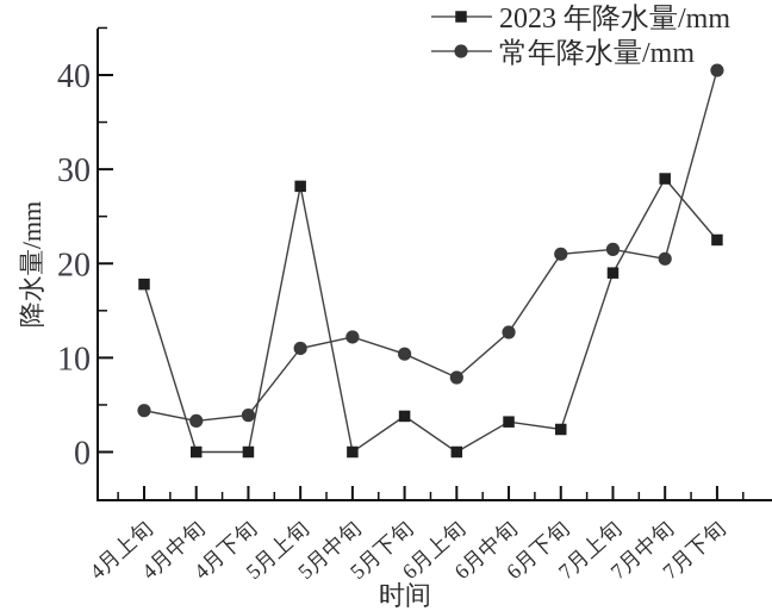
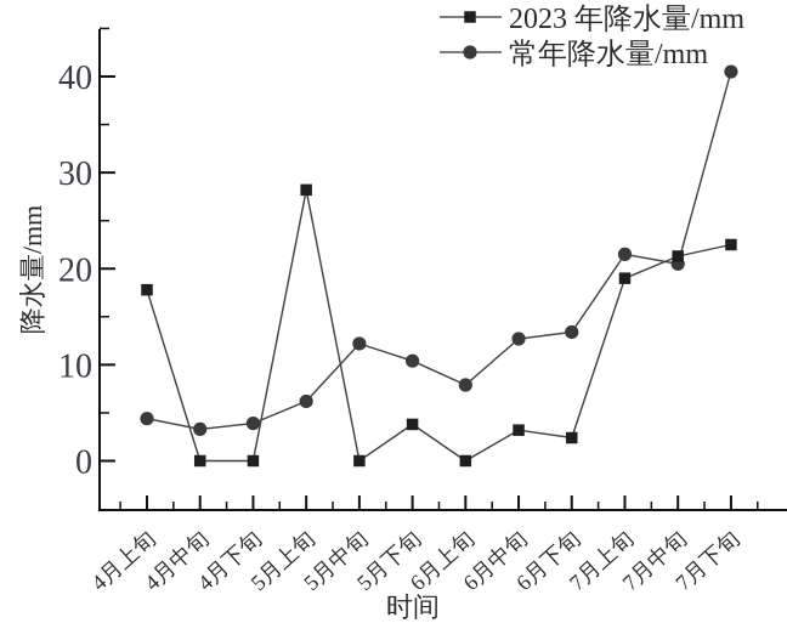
常年降水量/mm/5月上旬: 11 -> 6
常年降水量/mm/6月下旬: 21 -> 13
2023 年降水量/mm/7月中旬: 29 -> 21
